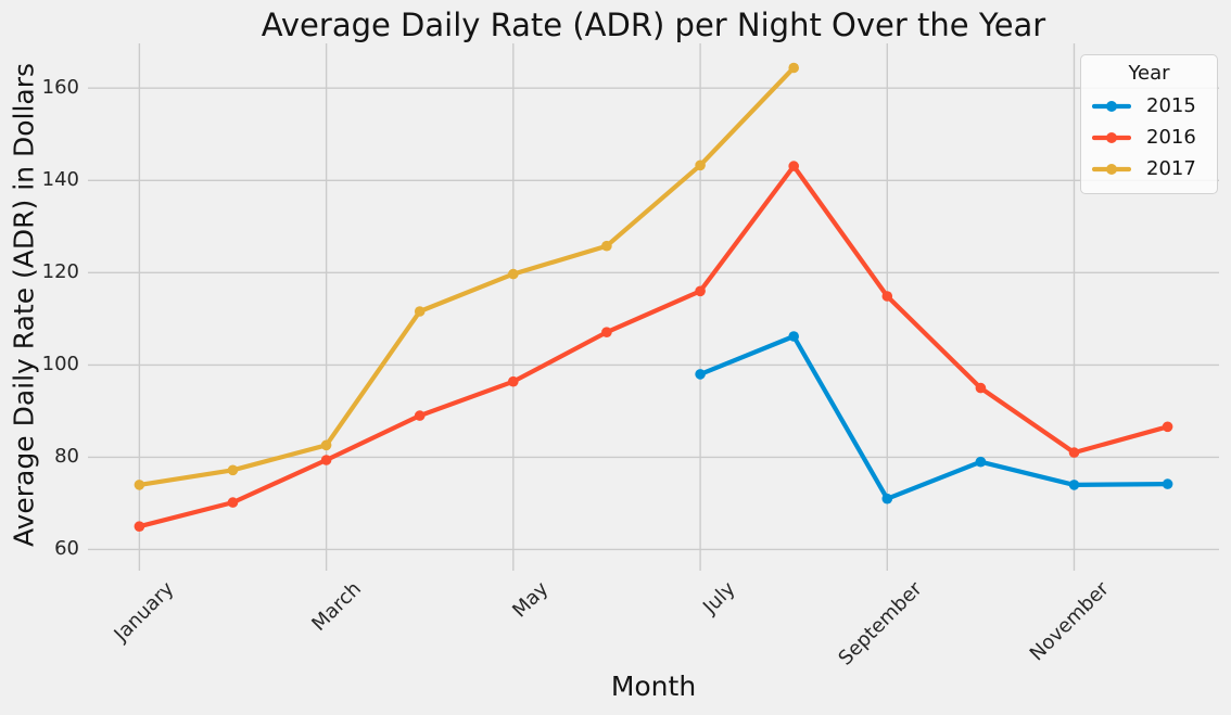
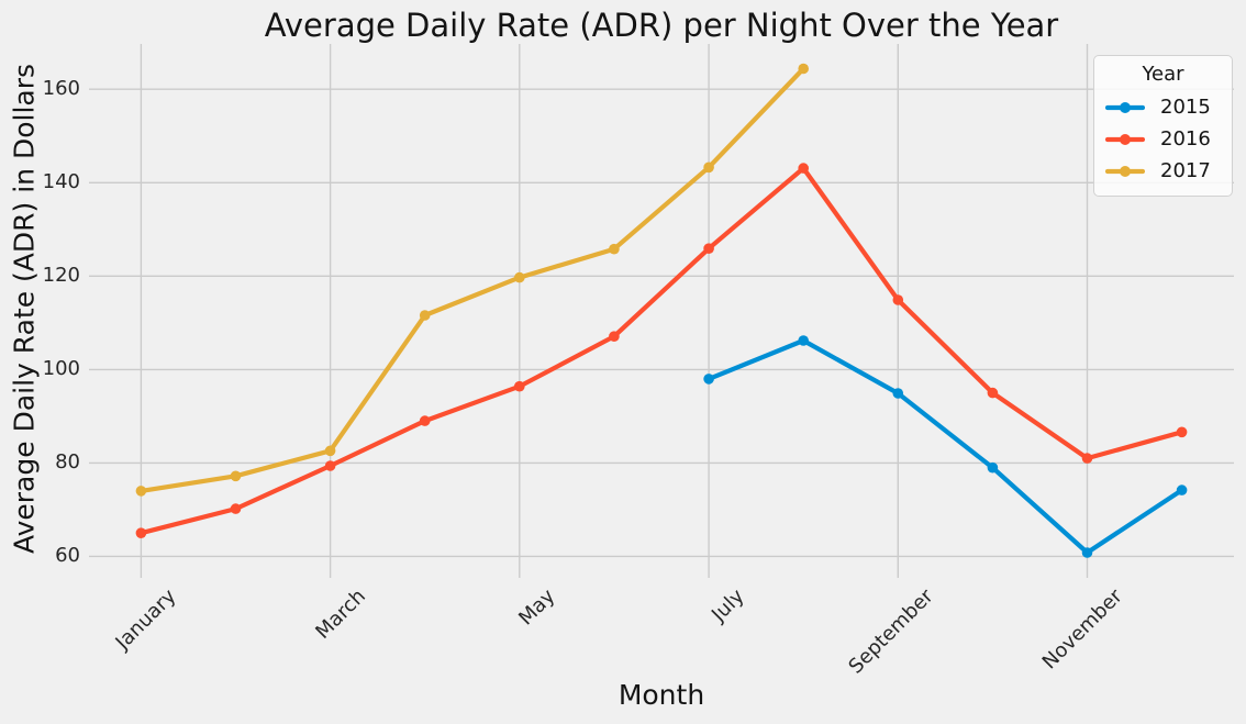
2016/July: 116 -> 126
2015/September: 71 -> 95
2015/November: 74 -> 61
